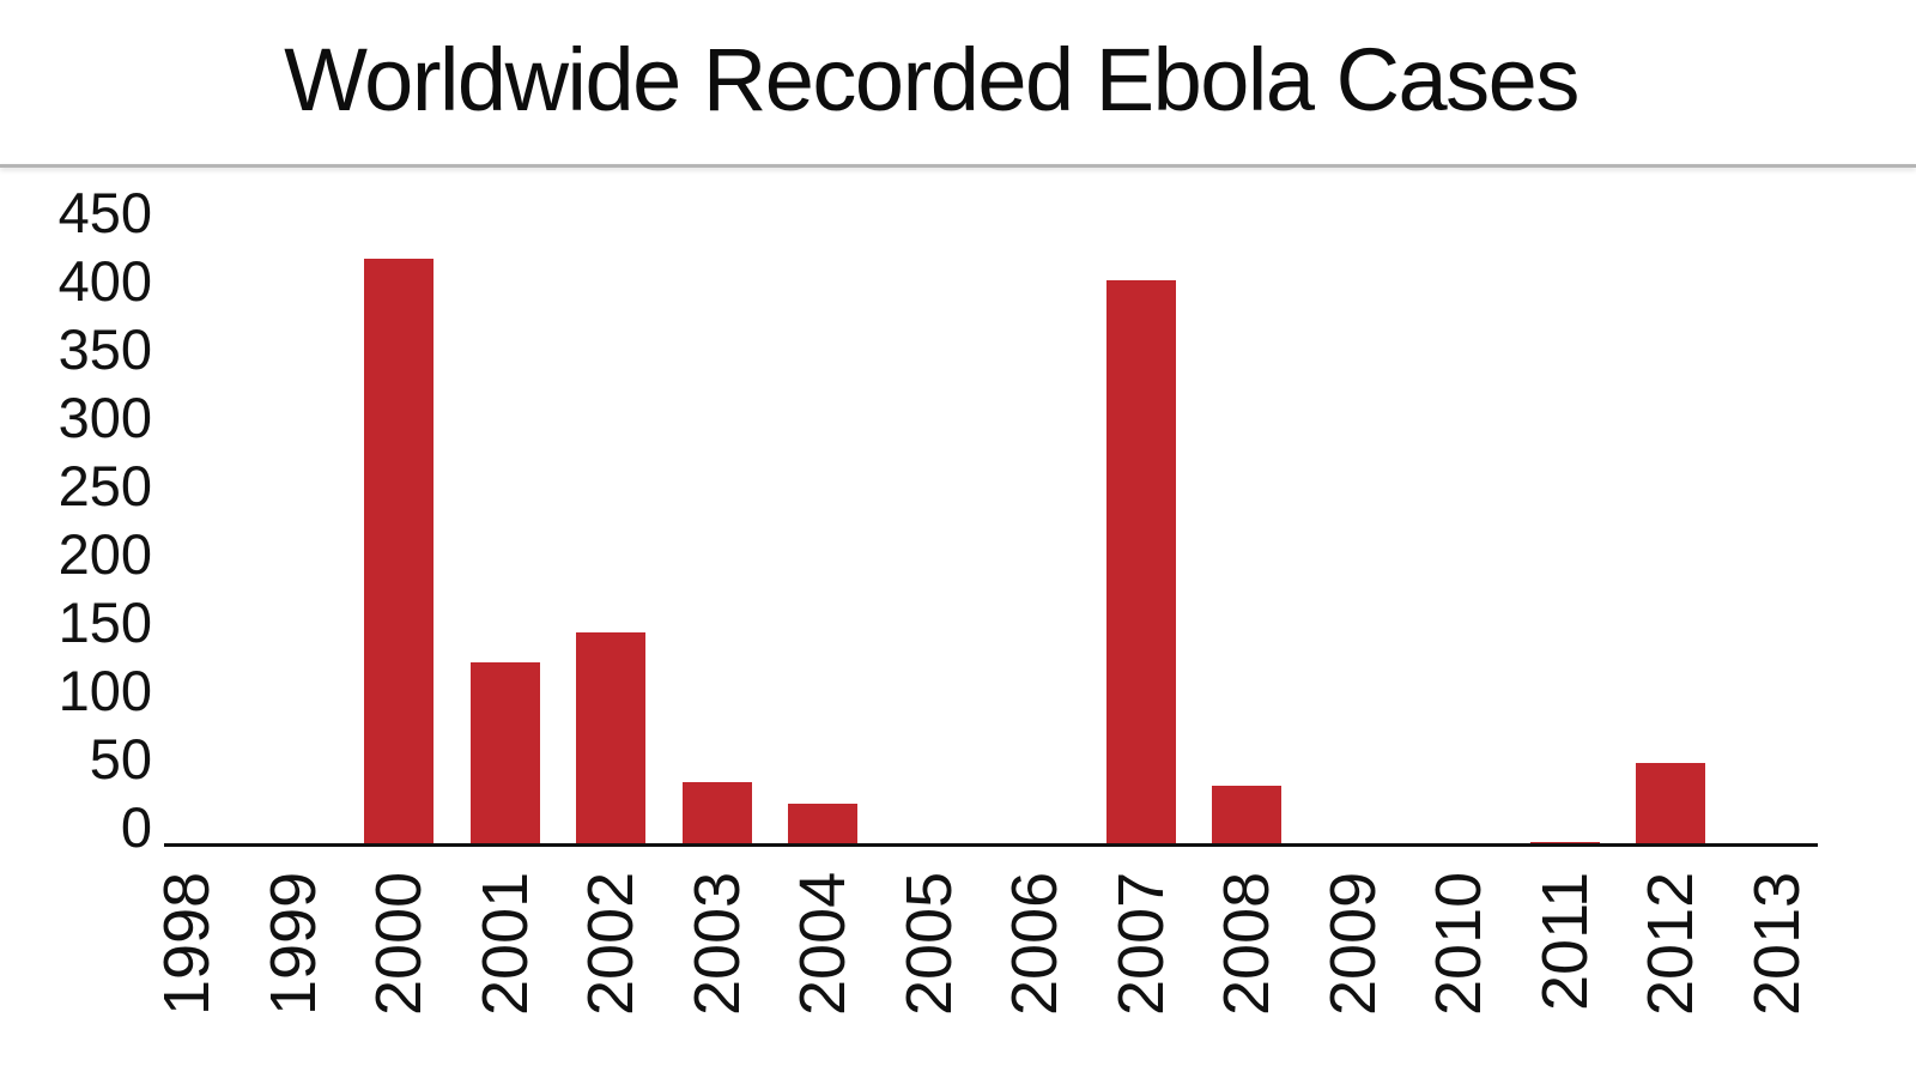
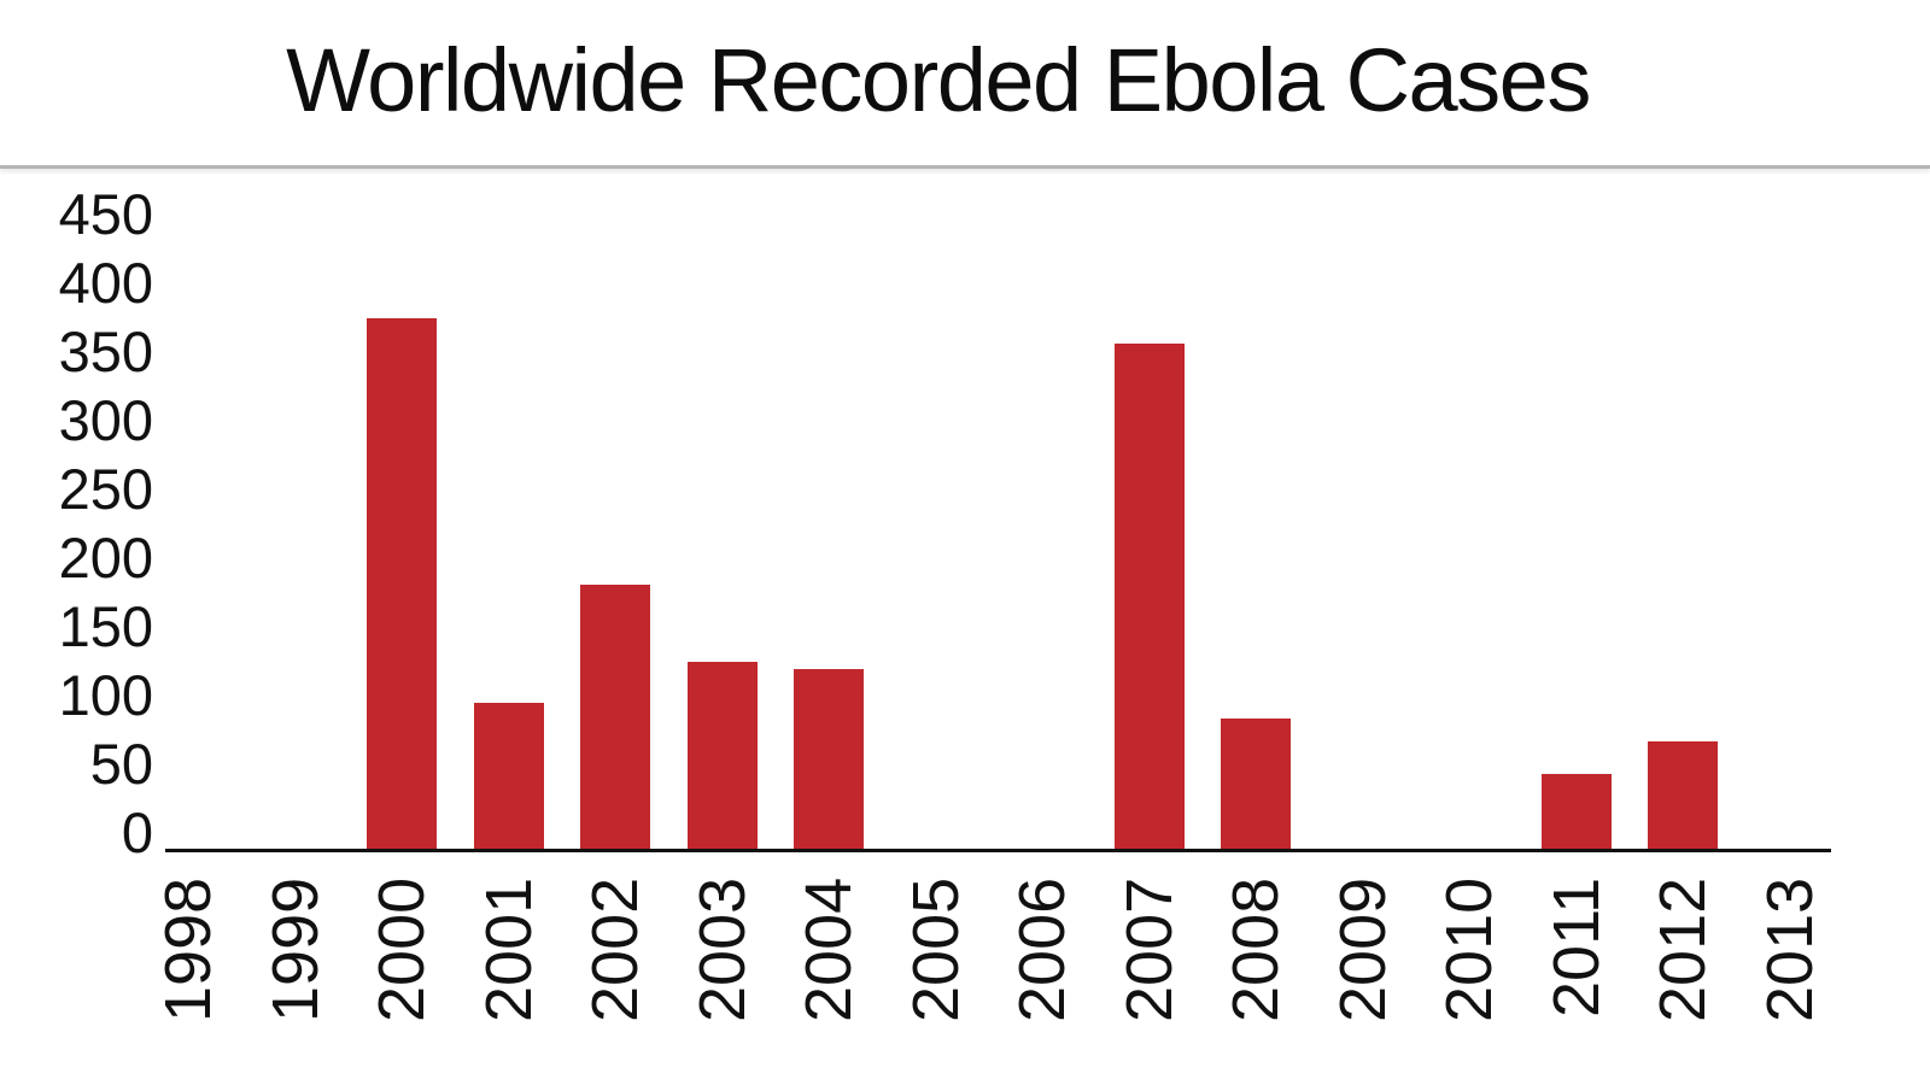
2000: 429 -> 387
2001: 133 -> 107
2002: 155 -> 193
2003: 46 -> 137
2004: 30 -> 132
2007: 413 -> 368
2008: 43 -> 96
2011: 2 -> 55
2012: 60 -> 79
